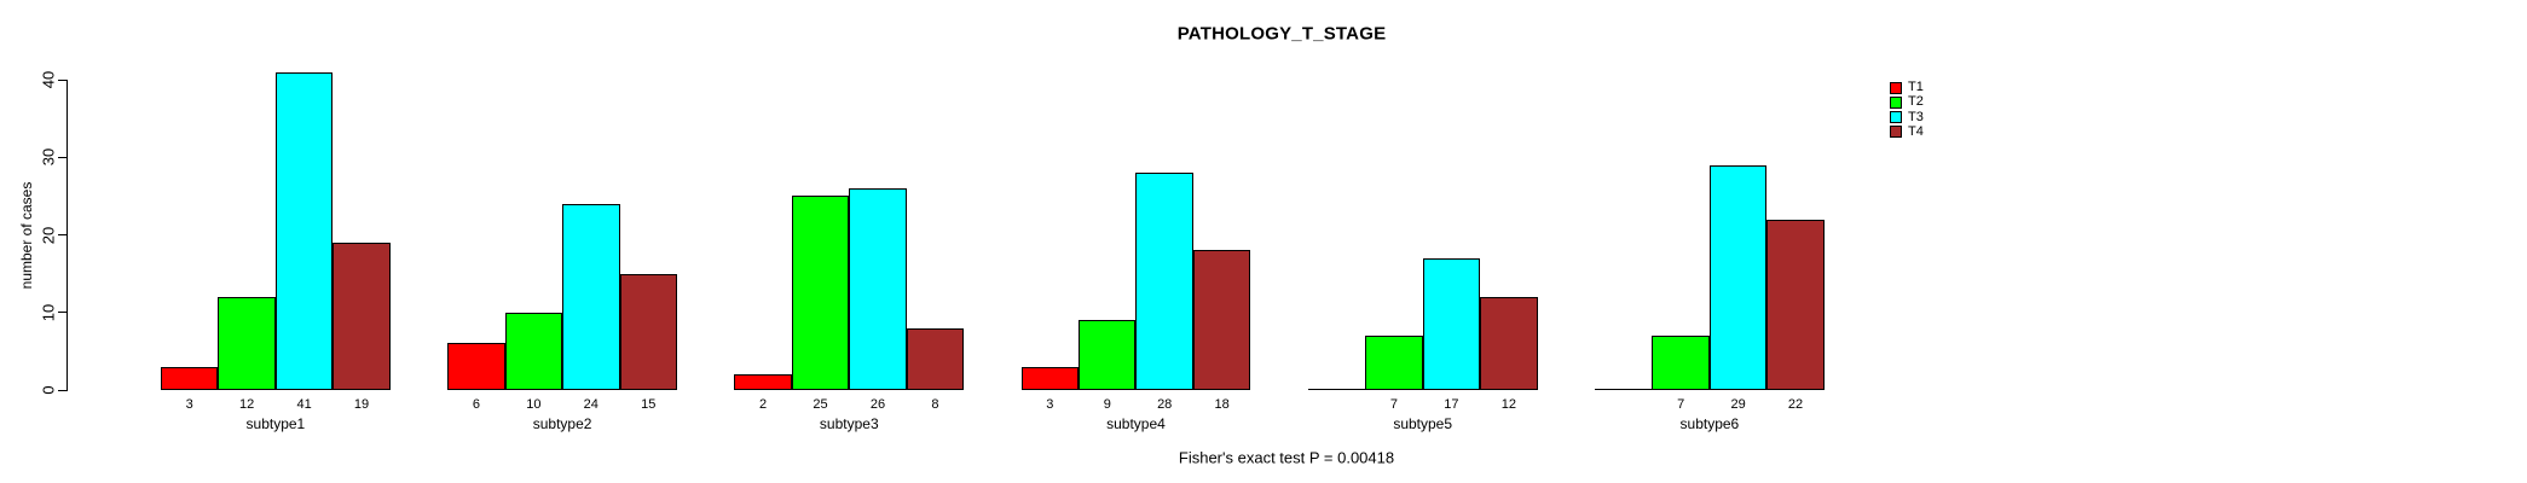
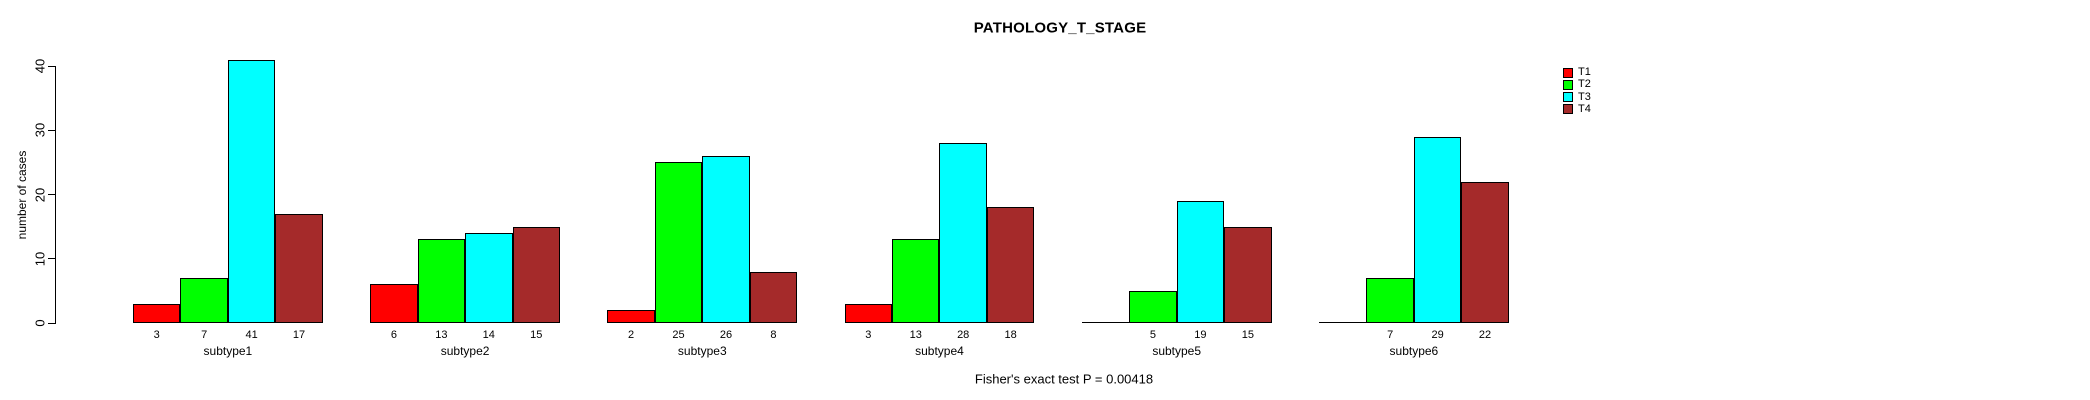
T2/subtype1: 12 -> 7
T4/subtype1: 19 -> 17
T2/subtype2: 10 -> 13
T3/subtype2: 24 -> 14
T2/subtype4: 9 -> 13
T2/subtype5: 7 -> 5
T3/subtype5: 17 -> 19
T4/subtype5: 12 -> 15
